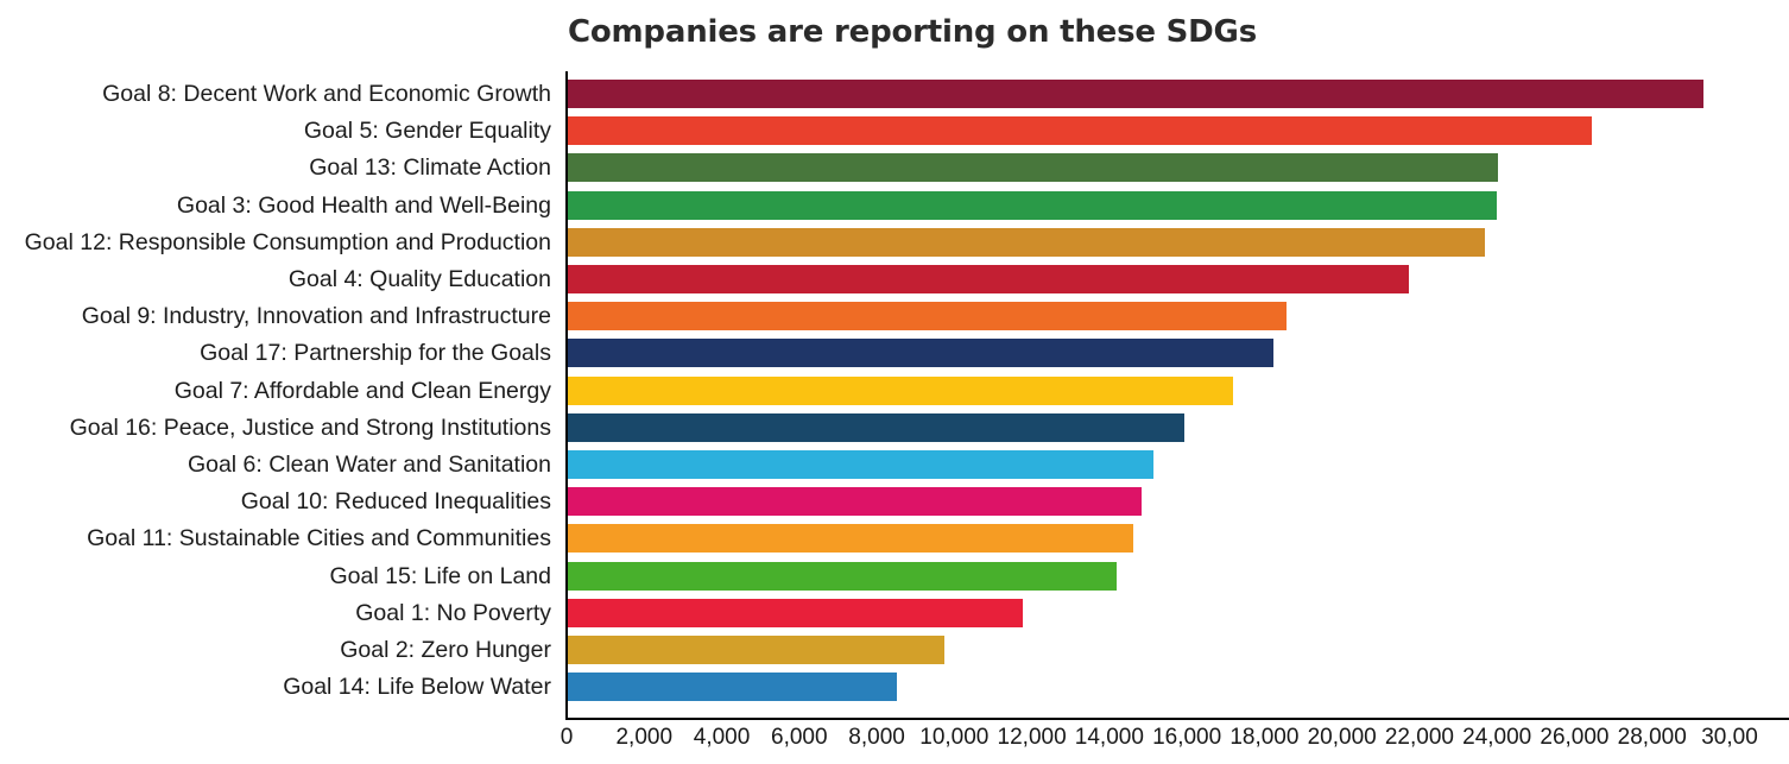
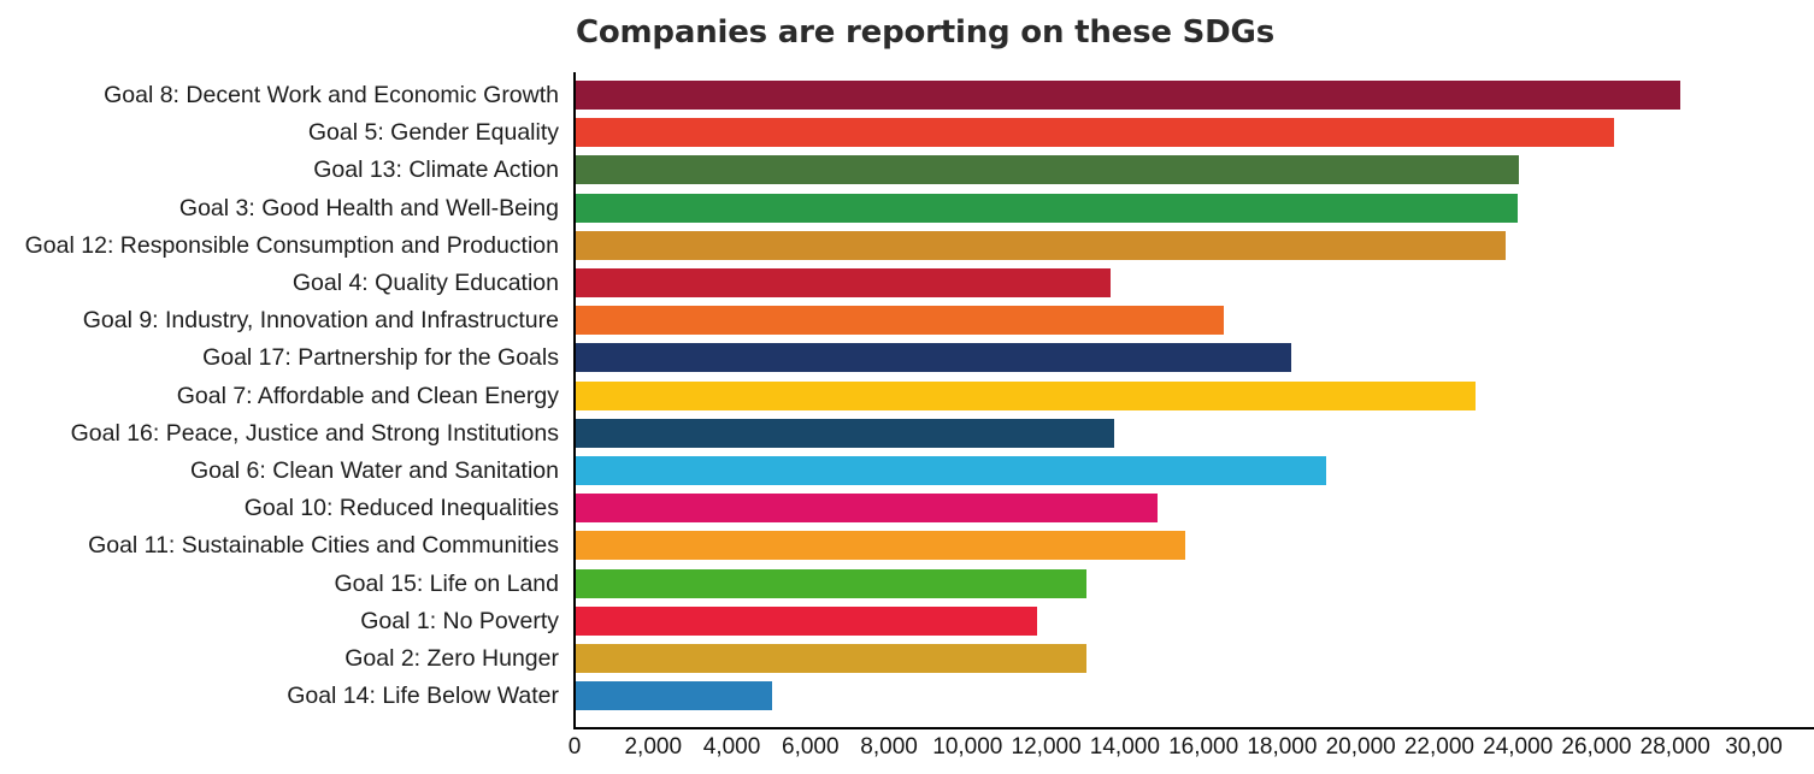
Goal 8: Decent Work and Economic Growth: 29300 -> 28100
Goal 4: Quality Education: 21700 -> 13600
Goal 9: Industry, Innovation and Infrastructure: 18600 -> 16500
Goal 7: Affordable and Clean Energy: 17200 -> 22900
Goal 16: Peace, Justice and Strong Institutions: 15900 -> 13700
Goal 6: Clean Water and Sanitation: 15100 -> 19100
Goal 11: Sustainable Cities and Communities: 14600 -> 15500
Goal 15: Life on Land: 14200 -> 13000
Goal 2: Zero Hunger: 9700 -> 13000
Goal 14: Life Below Water: 8500 -> 5000
